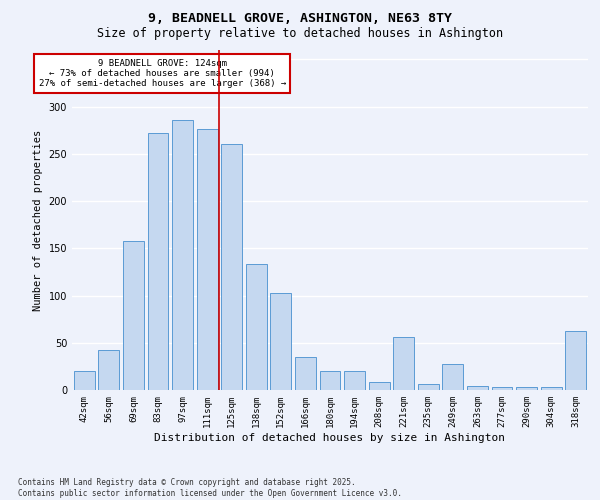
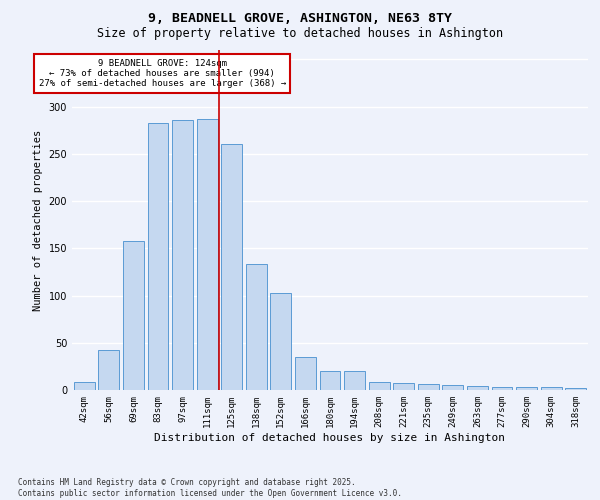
42sqm: 20 -> 8
83sqm: 272 -> 283
111sqm: 276 -> 287
221sqm: 56 -> 7
249sqm: 28 -> 5
318sqm: 62 -> 2
